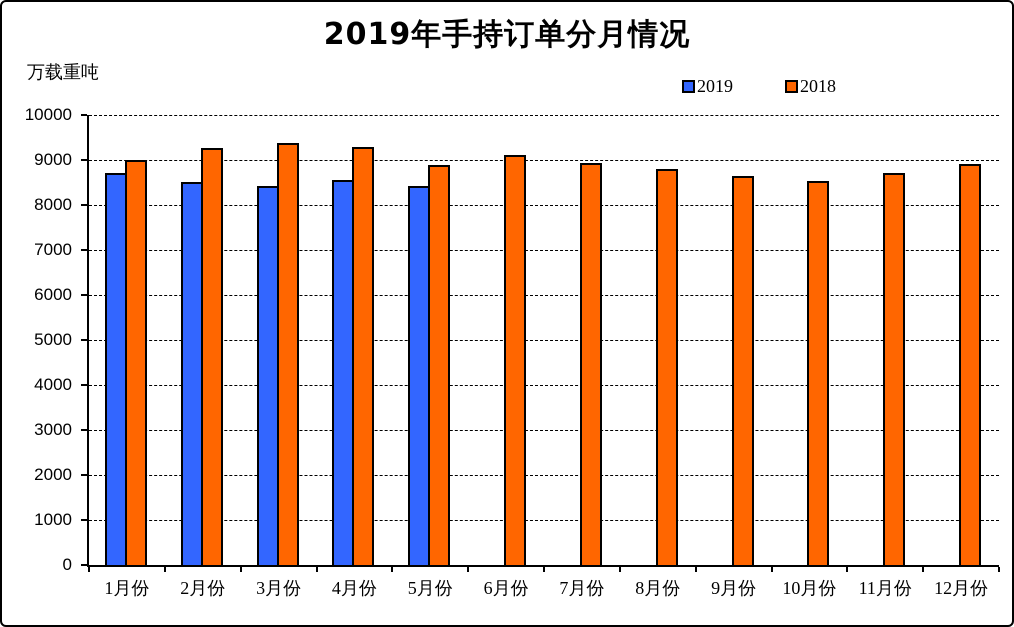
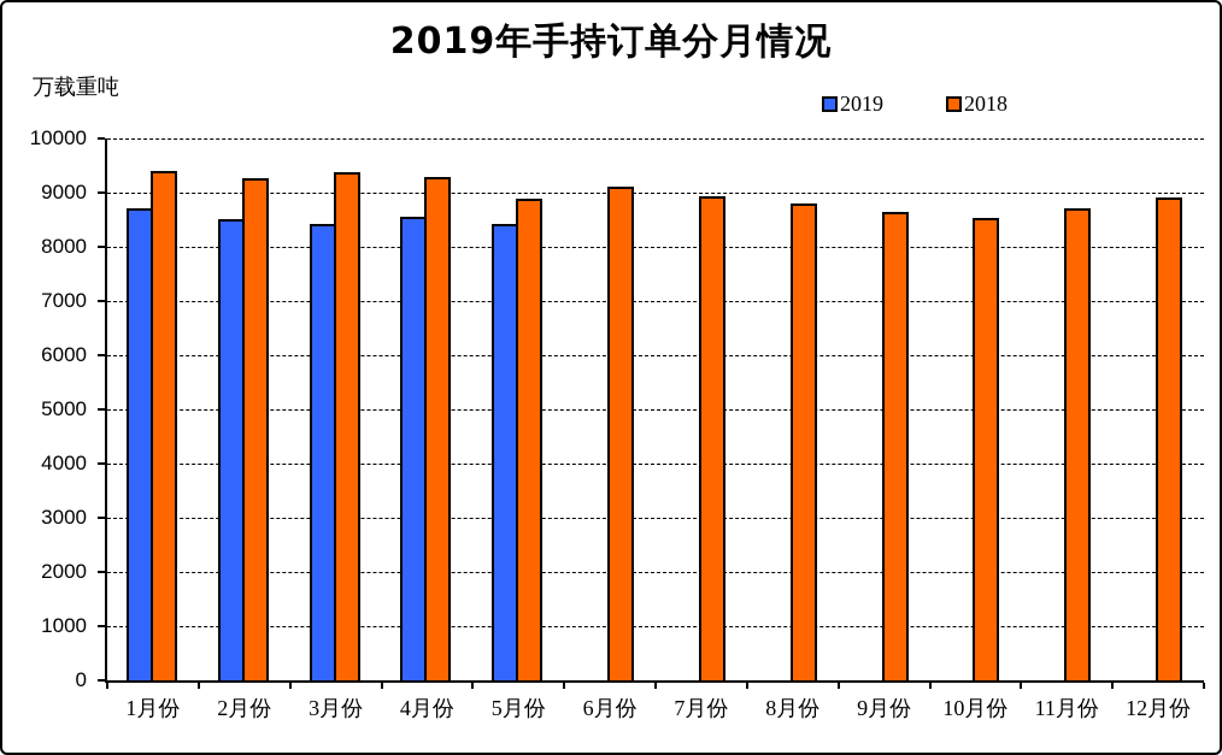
2018/1月份: 9000 -> 9400
